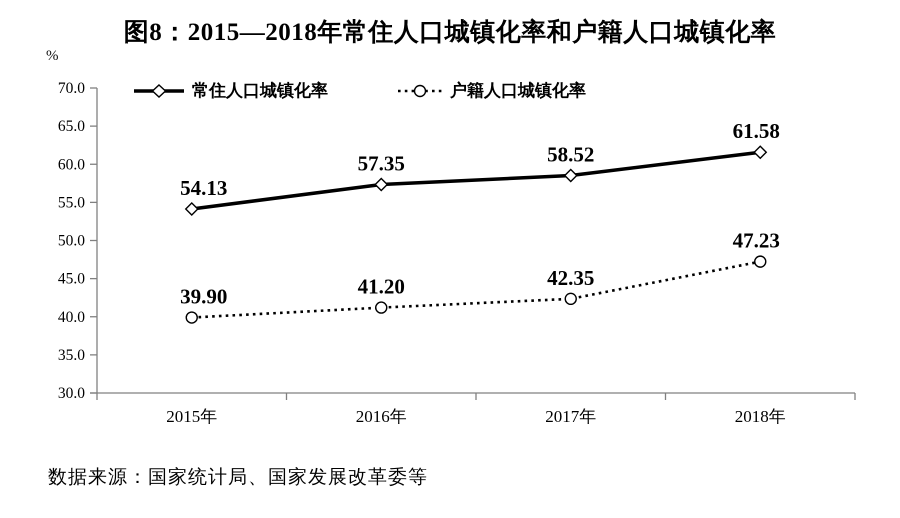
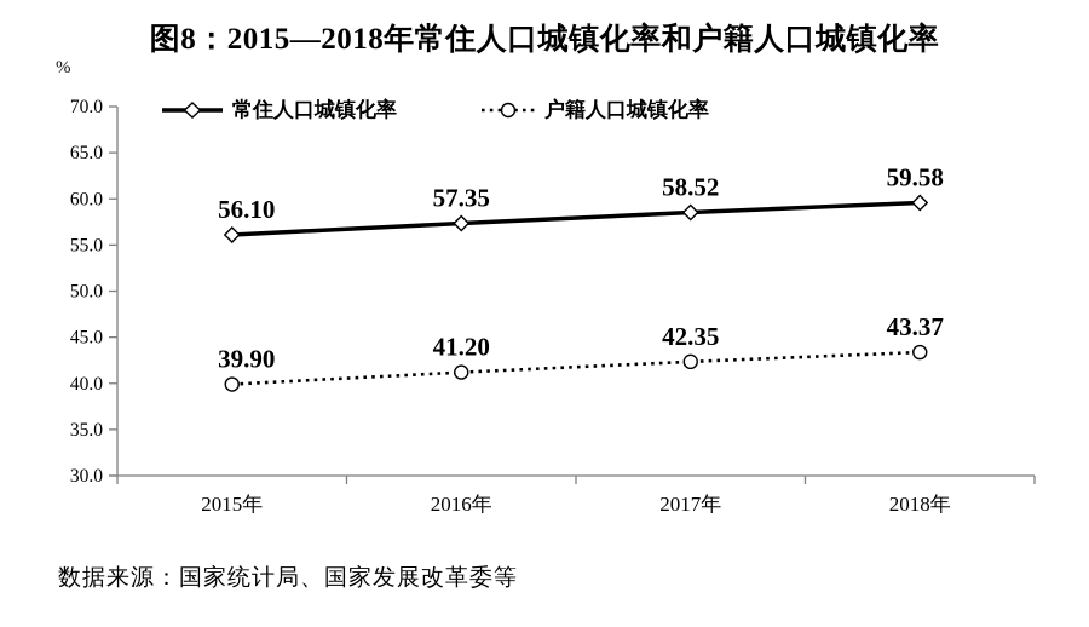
常住人口城镇化率/2015年: 54.13 -> 56.10
常住人口城镇化率/2018年: 61.58 -> 59.58
户籍人口城镇化率/2018年: 47.23 -> 43.37
